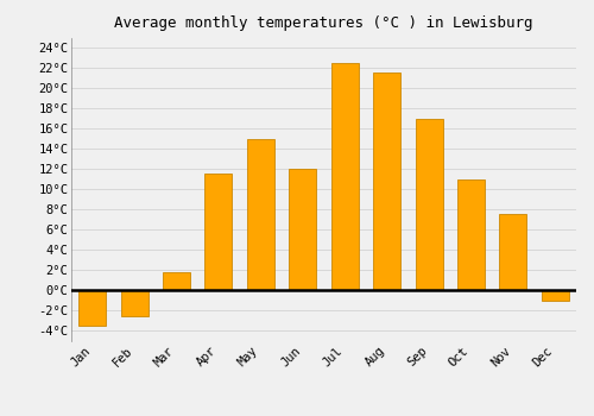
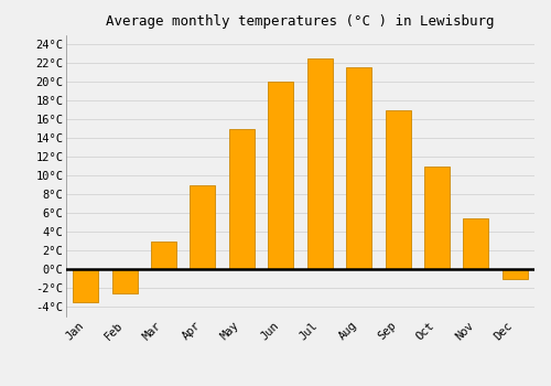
Mar: 1.8°C -> 3.0°C
Apr: 11.6°C -> 9.0°C
Jun: 12.0°C -> 20.0°C
Nov: 7.6°C -> 5.5°C
